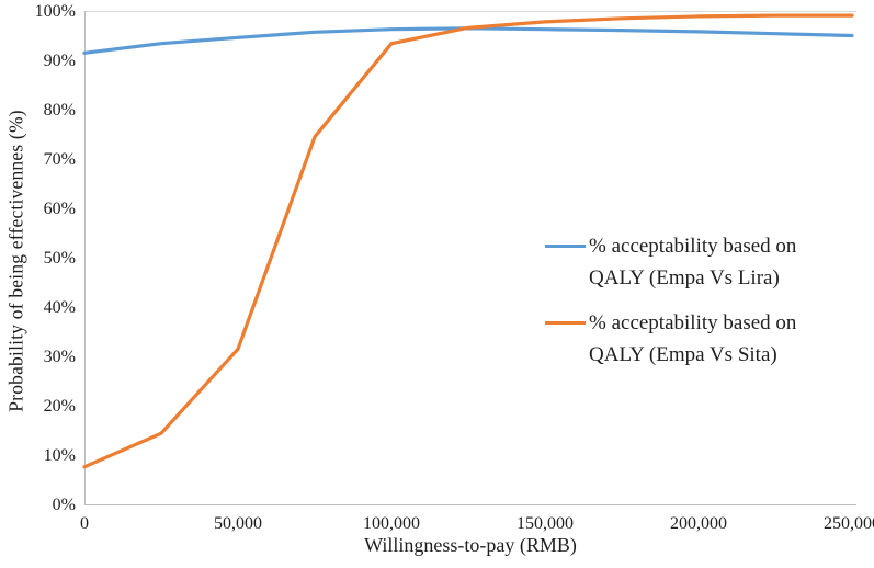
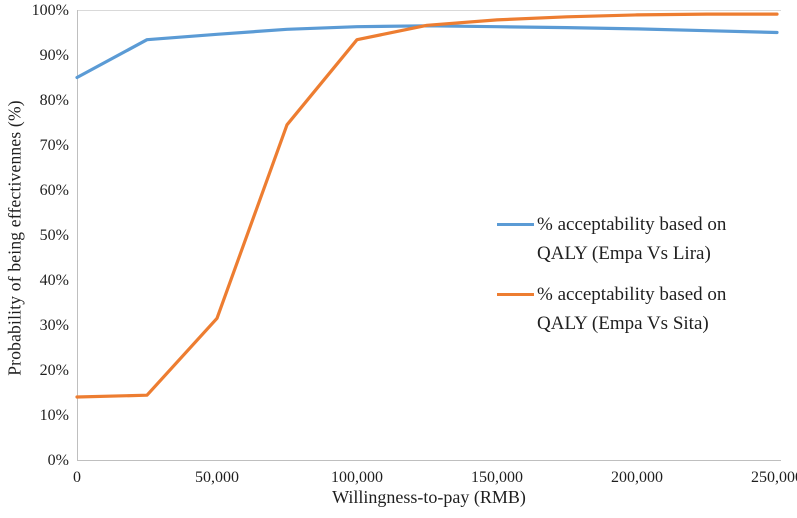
% acceptability based on QALY (Empa Vs Lira)/0: 92% -> 85%
% acceptability based on QALY (Empa Vs Sita)/0: 8% -> 14%
